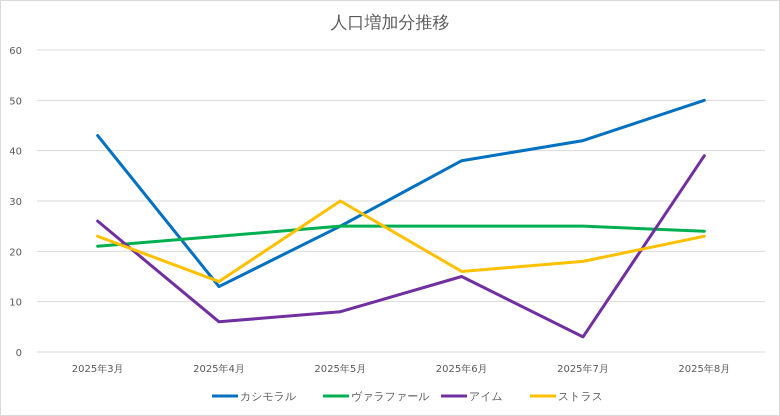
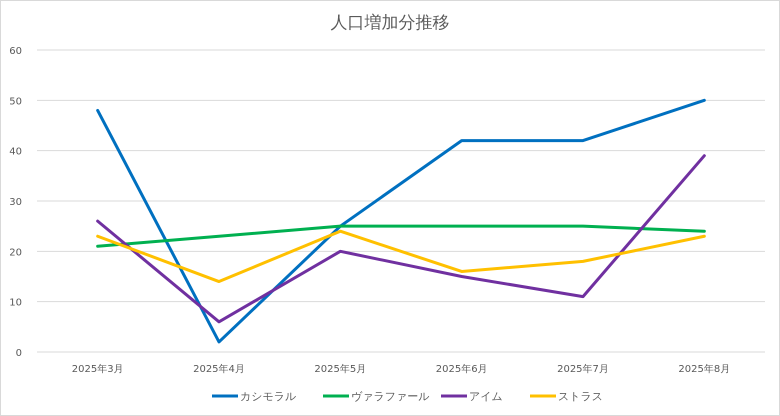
カシモラル/2025年3月: 43 -> 48
カシモラル/2025年4月: 13 -> 2
アイム/2025年5月: 8 -> 20
ストラス/2025年5月: 30 -> 24
カシモラル/2025年6月: 38 -> 42
アイム/2025年7月: 3 -> 11
